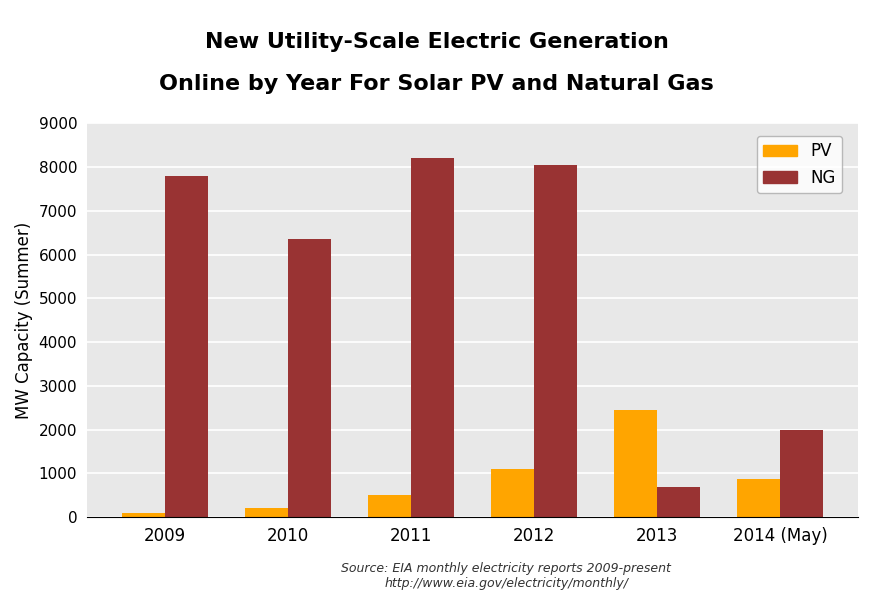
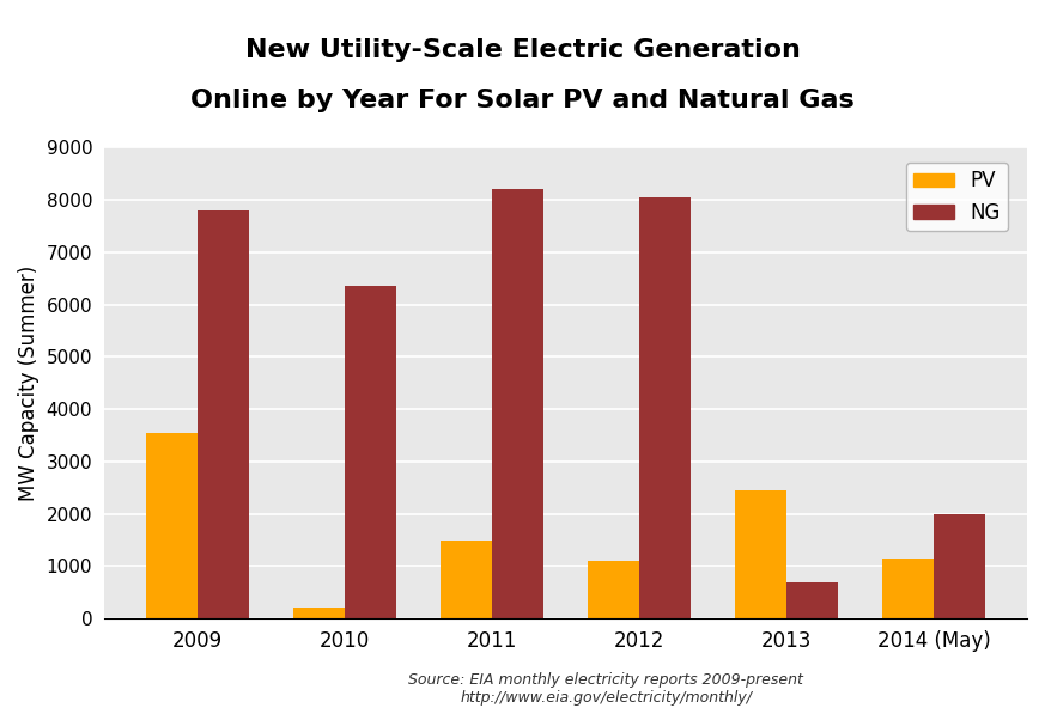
PV/2009: 100 -> 3550
PV/2011: 500 -> 1500
PV/2014 (May): 870 -> 1150
